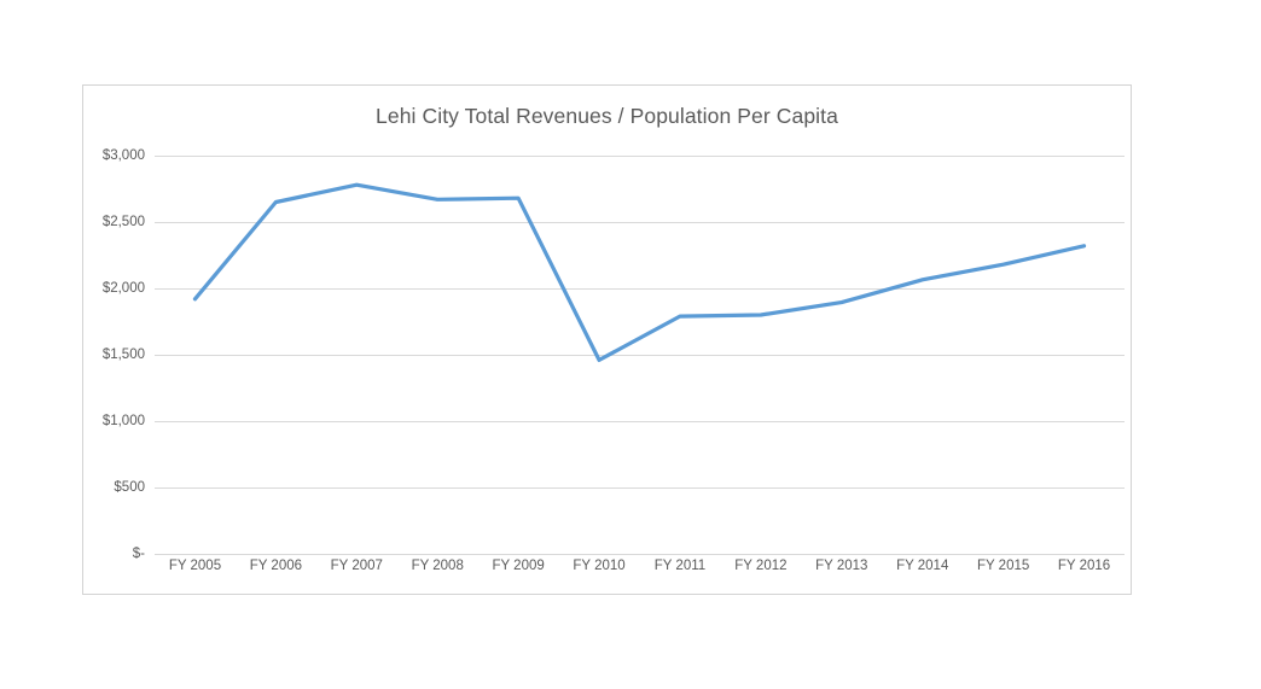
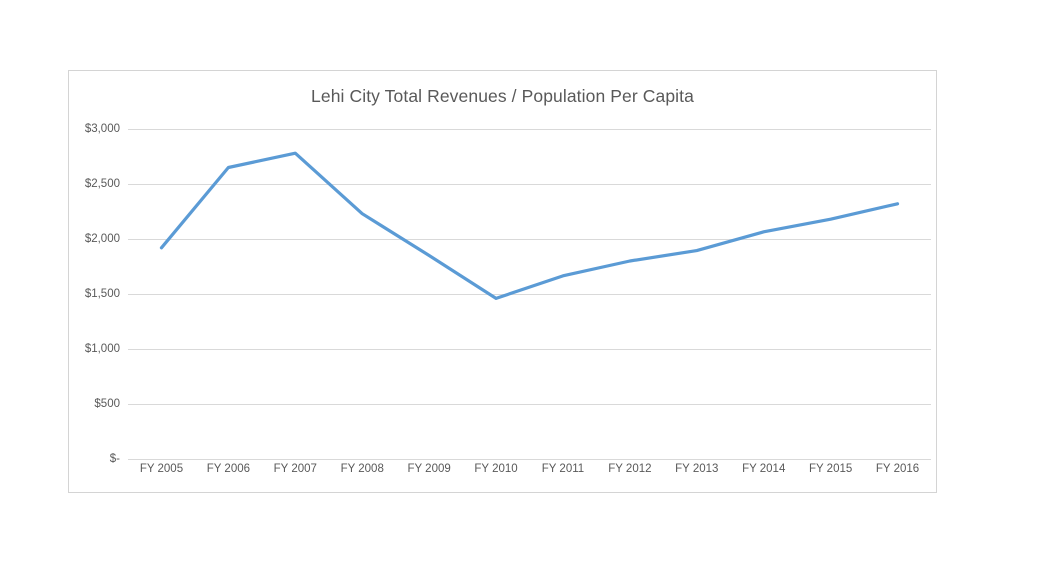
FY 2008: $2670 -> $2230
FY 2009: $2680 -> $1850
FY 2011: $1790 -> $1660
